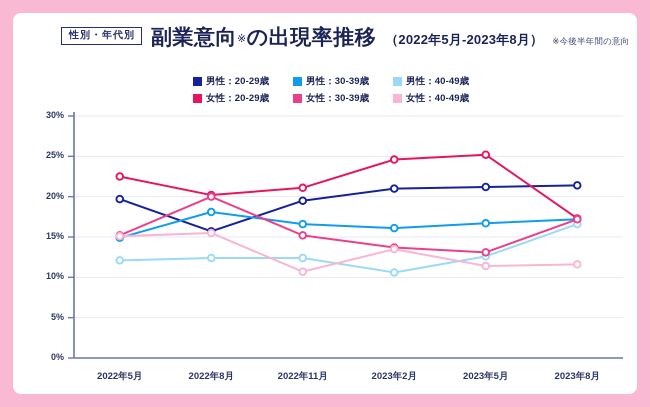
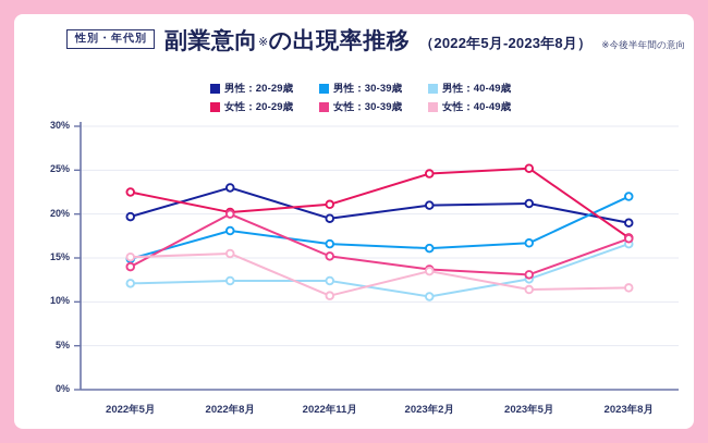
女性：30-39歳/2022年5月: 15% -> 14%
男性：20-29歳/2022年8月: 16% -> 23%
男性：20-29歳/2023年8月: 21% -> 19%
男性：30-39歳/2023年8月: 17% -> 22%
